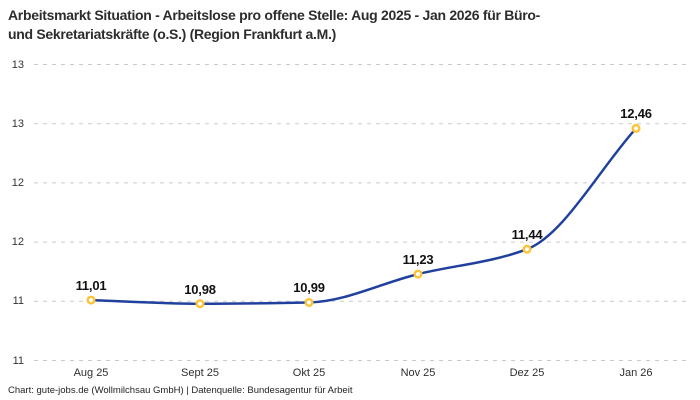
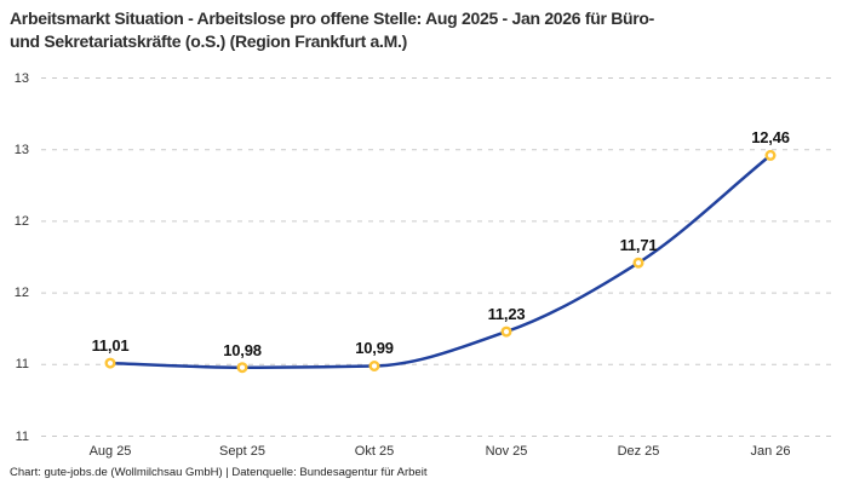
Dez 25: 11,44 -> 11,71
